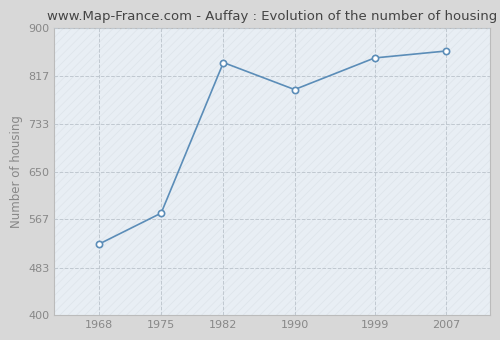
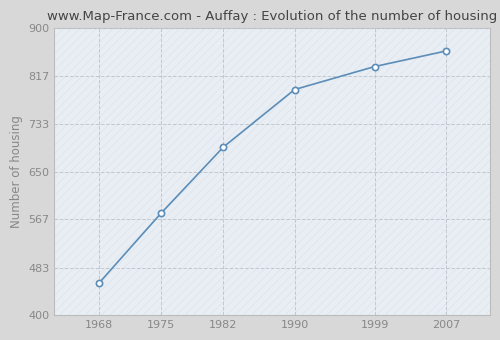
1968: 524 -> 456
1982: 840 -> 693
1999: 848 -> 833
